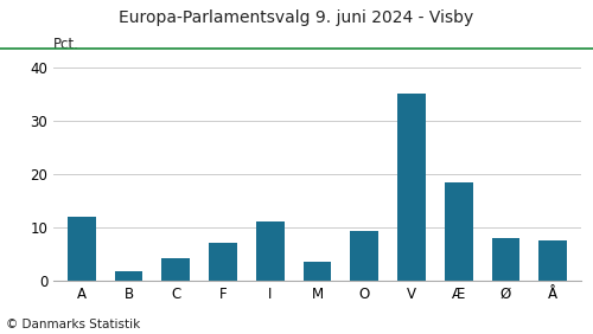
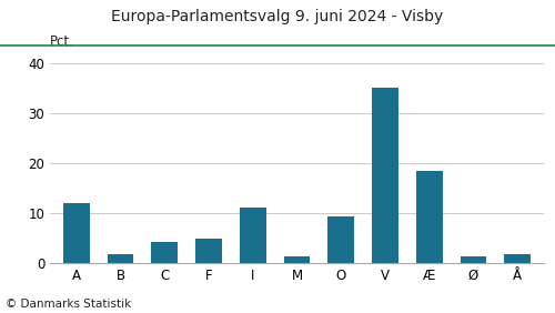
F: 7.0 -> 4.8
M: 3.5 -> 1.2
Ø: 8.0 -> 1.2
Å: 7.5 -> 1.8
